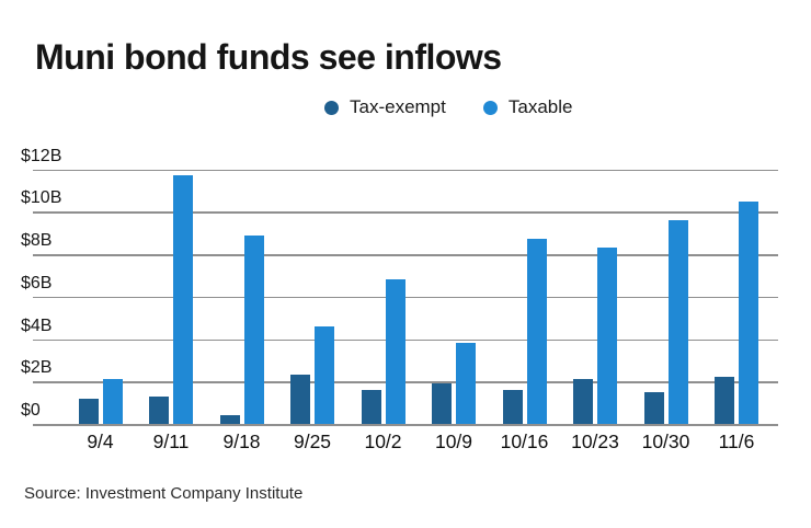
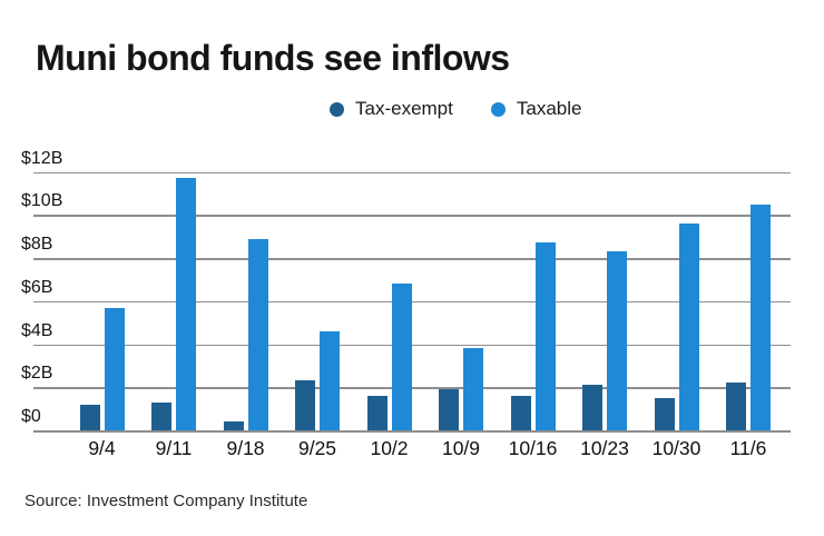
Taxable/9/4: $2.1B -> $5.7B
